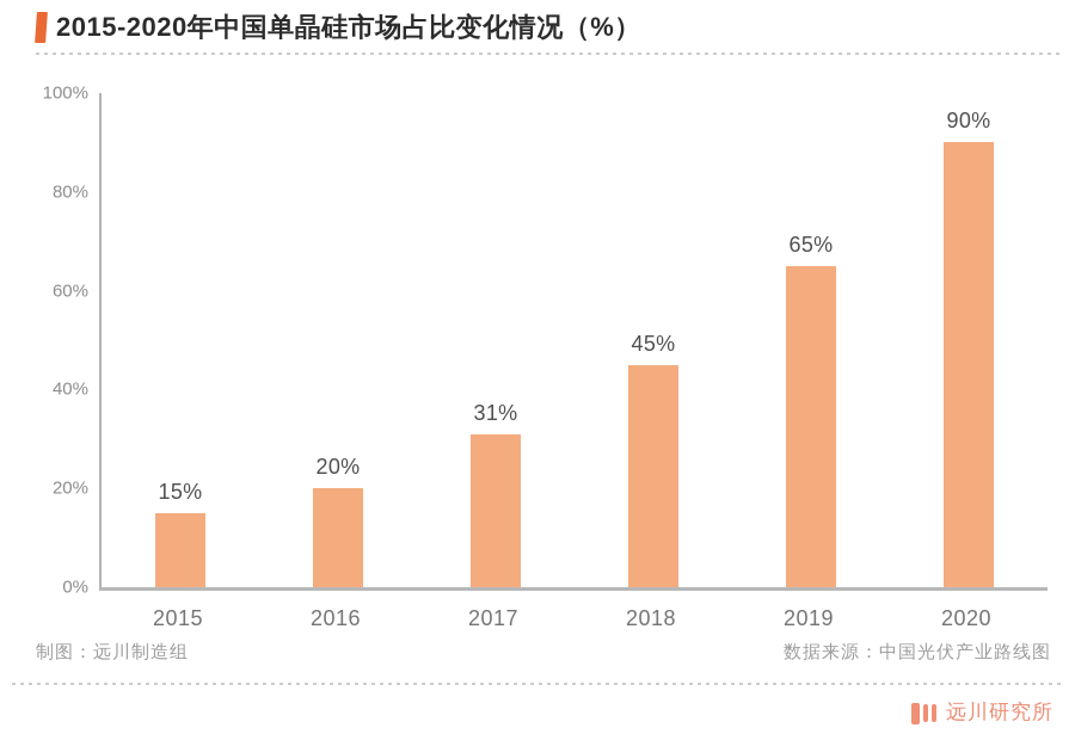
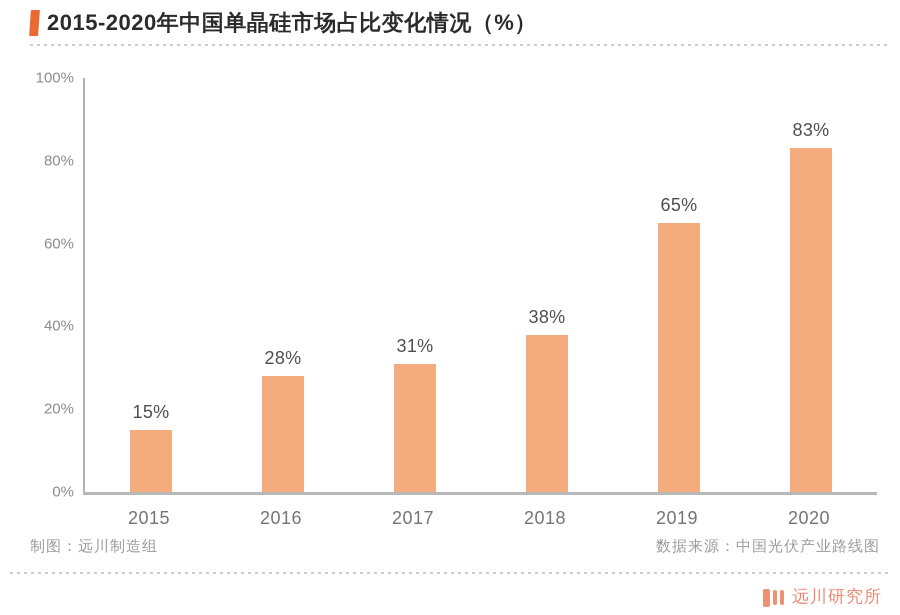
2016: 20% -> 28%
2018: 45% -> 38%
2020: 90% -> 83%
